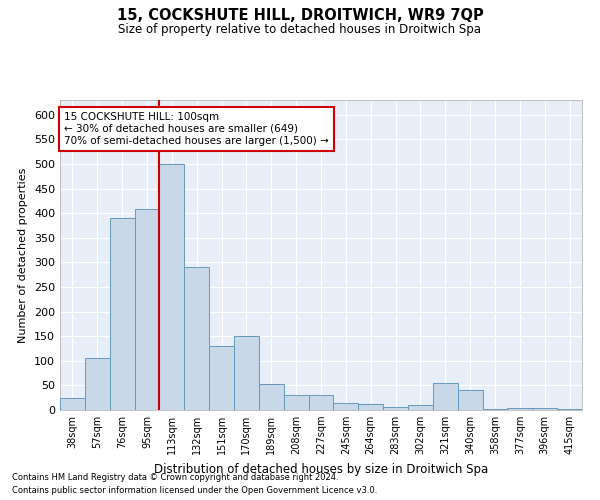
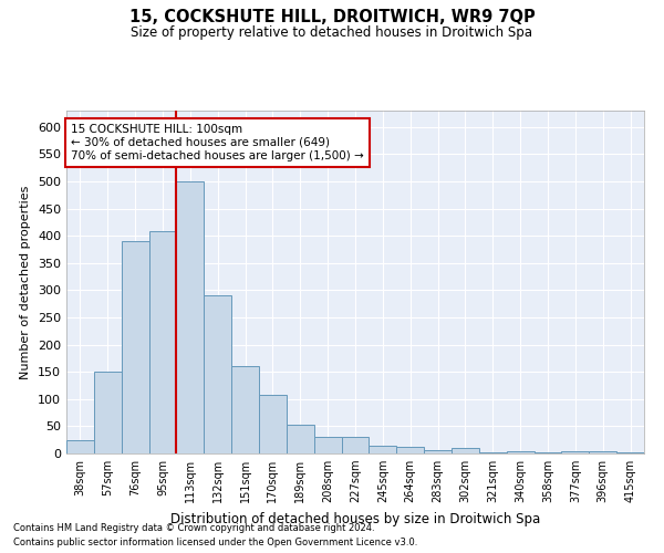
57sqm: 105 -> 150
151sqm: 130 -> 160
170sqm: 150 -> 108
321sqm: 55 -> 3
340sqm: 40 -> 5
